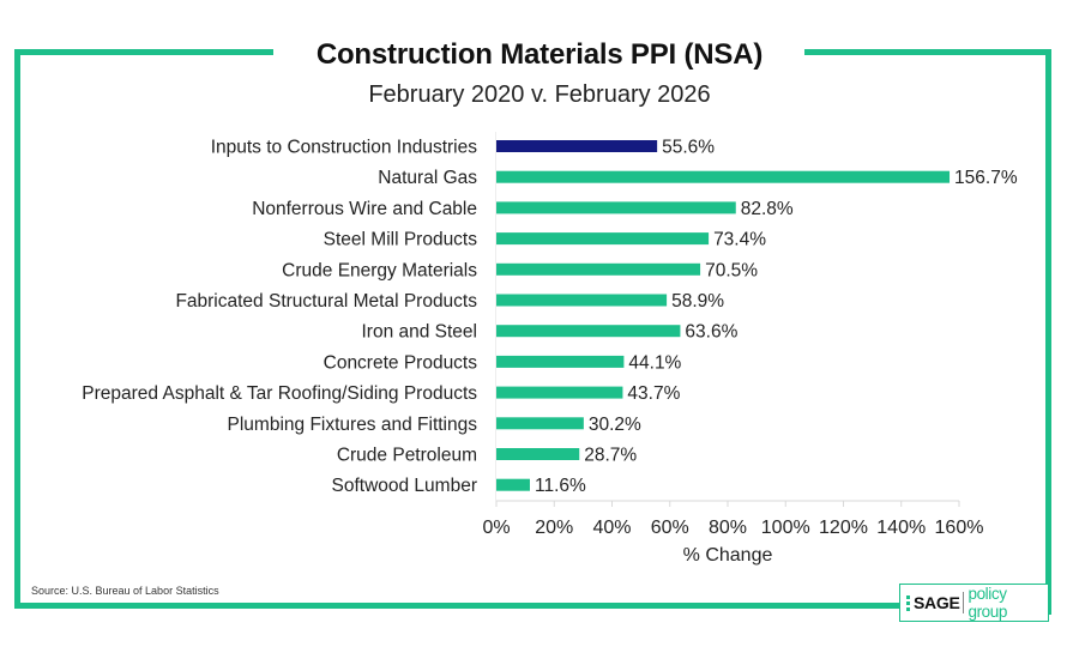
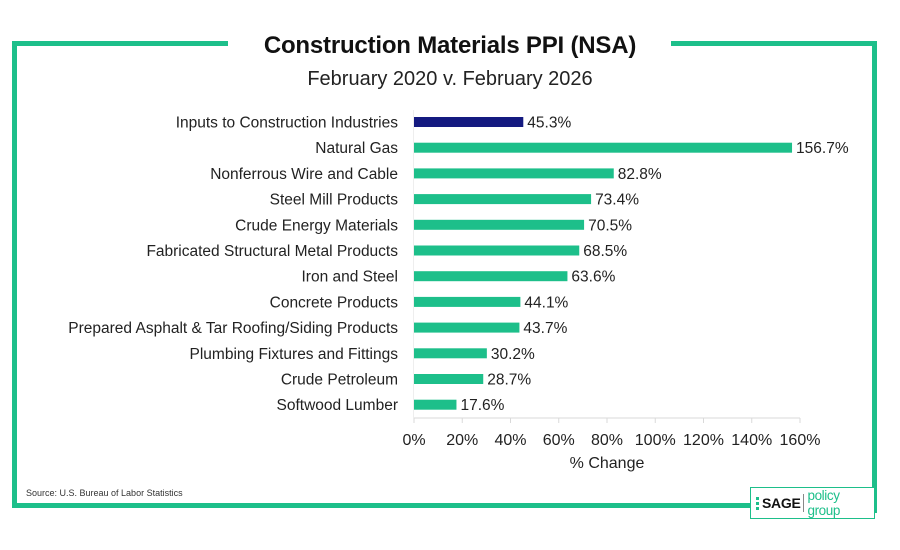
Inputs to Construction Industries: 55.6% -> 45.3%
Fabricated Structural Metal Products: 58.9% -> 68.5%
Softwood Lumber: 11.6% -> 17.6%
